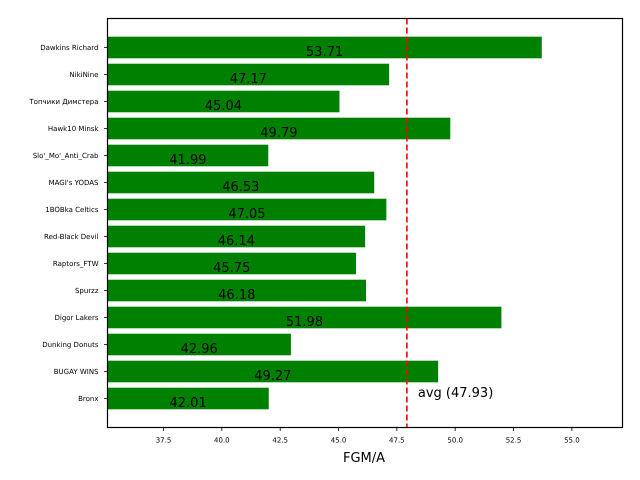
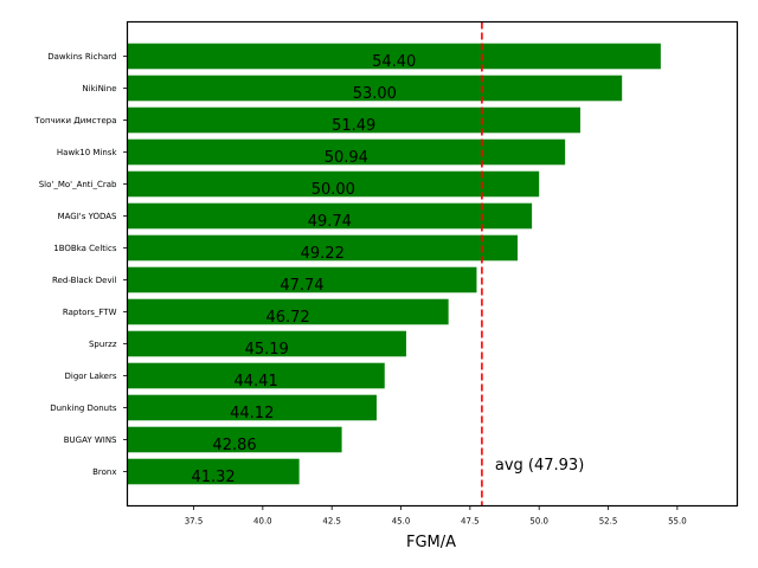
Dawkins Richard: 53.71 -> 54.40
NikiNine: 47.17 -> 53.00
Топчики Димстера: 45.04 -> 51.49
Hawk10 Minsk: 49.79 -> 50.94
Slo'_Mo'_Anti_Crab: 41.99 -> 50.00
MAGI's YODAS: 46.53 -> 49.74
1BOBka Celtics: 47.05 -> 49.22
Red-Black Devil: 46.14 -> 47.74
Raptors_FTW: 45.75 -> 46.72
Spurzz: 46.18 -> 45.19
Digor Lakers: 51.98 -> 44.41
Dunking Donuts: 42.96 -> 44.12
BUGAY WINS: 49.27 -> 42.86
Bronx: 42.01 -> 41.32
